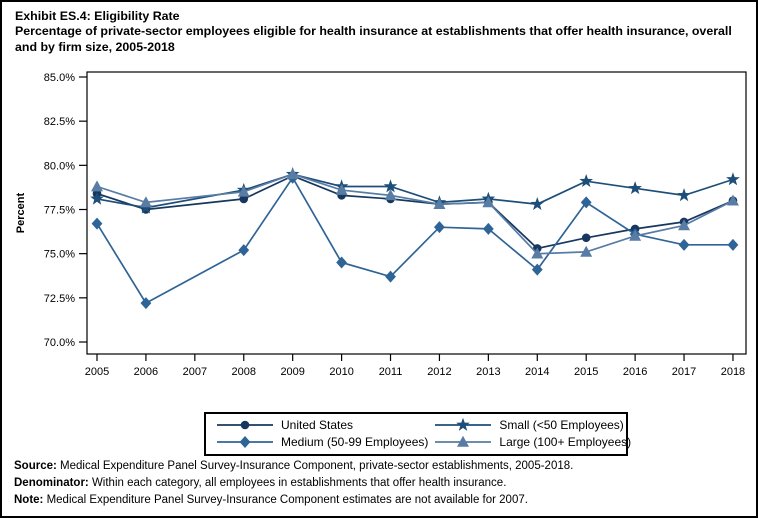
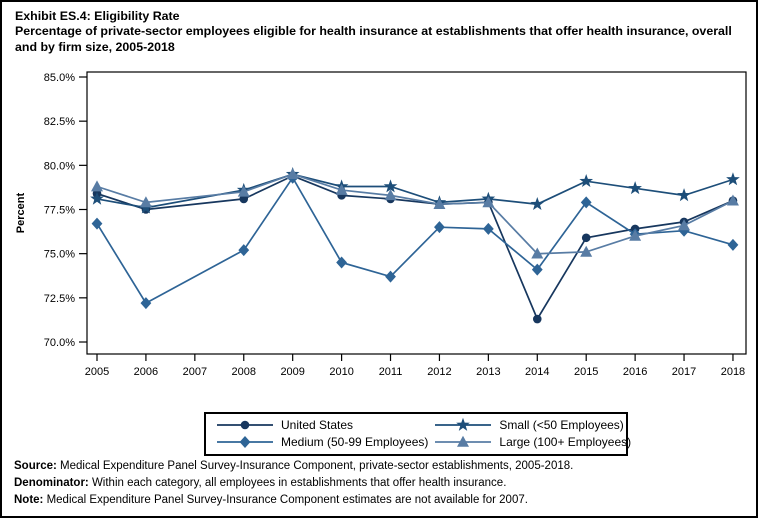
United States/2014: 75.3% -> 71.3%
Medium (50-99 Employees)/2017: 75.5% -> 76.3%
